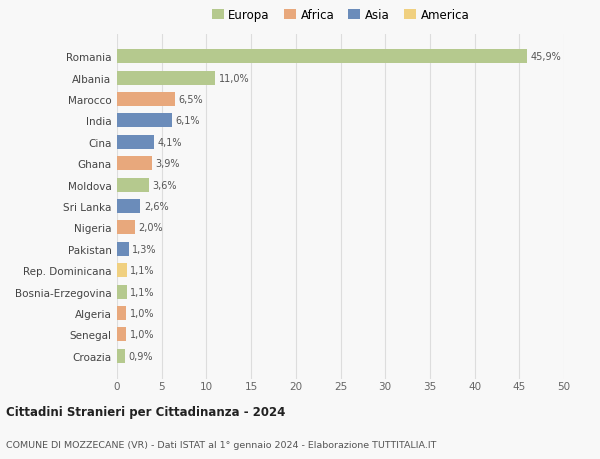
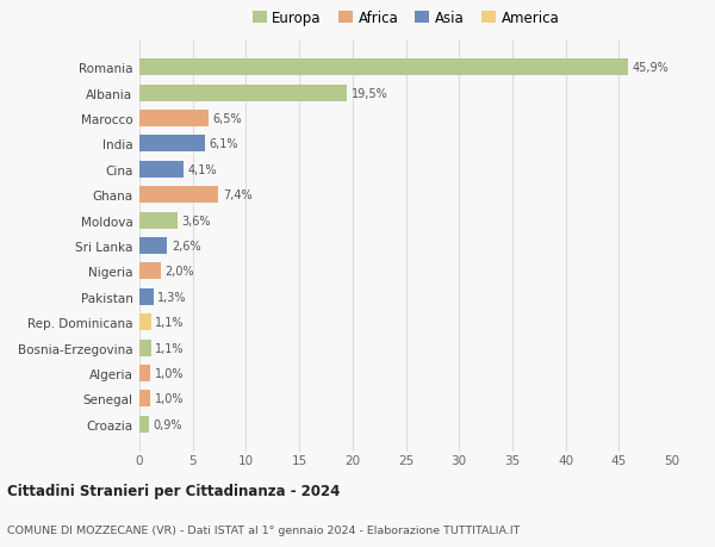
Albania: 11,0% -> 19,5%
Ghana: 3,9% -> 7,4%
